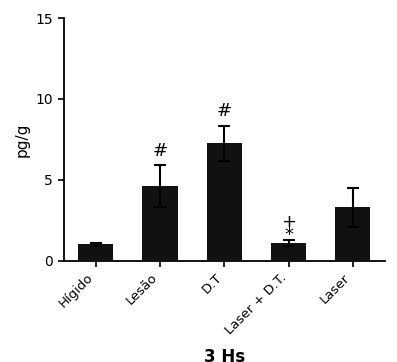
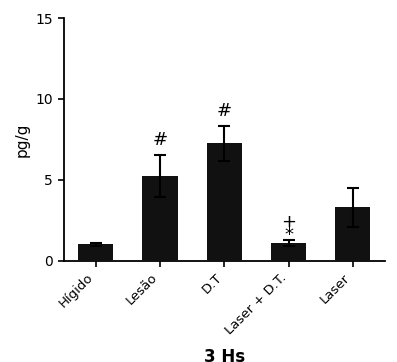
Lesão: 4.6 -> 5.2
